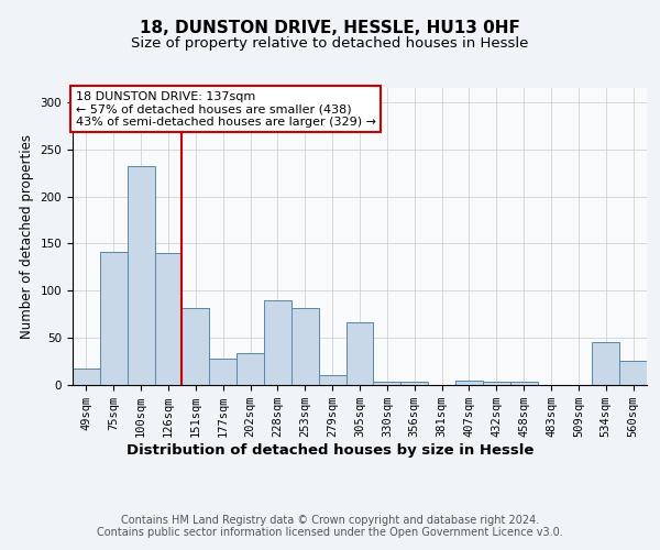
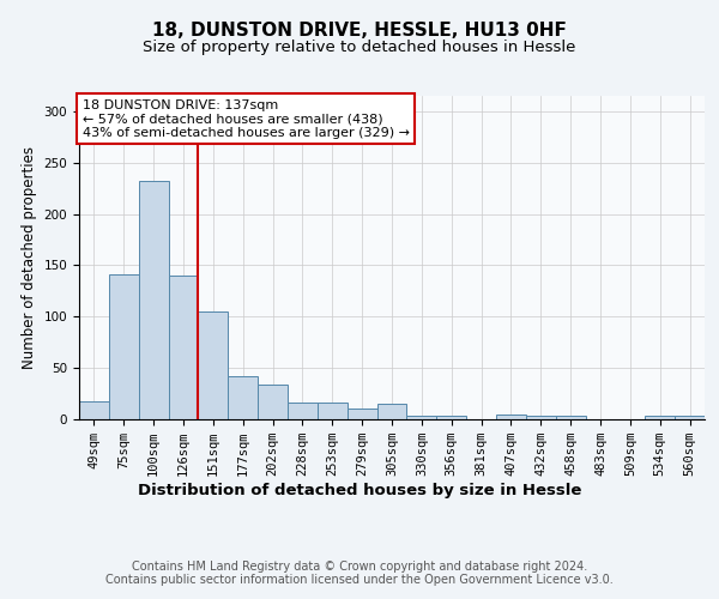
151sqm: 82 -> 105
177sqm: 28 -> 42
228sqm: 90 -> 16
253sqm: 82 -> 16
305sqm: 66 -> 15
534sqm: 46 -> 3
560sqm: 26 -> 3
